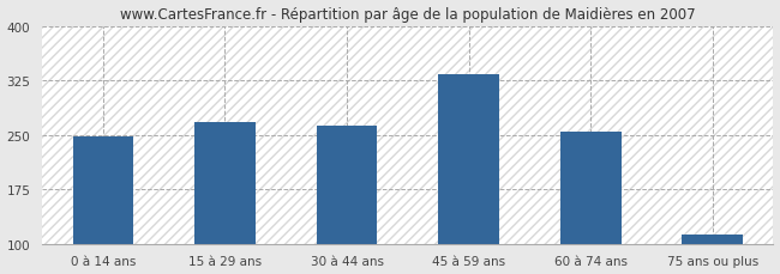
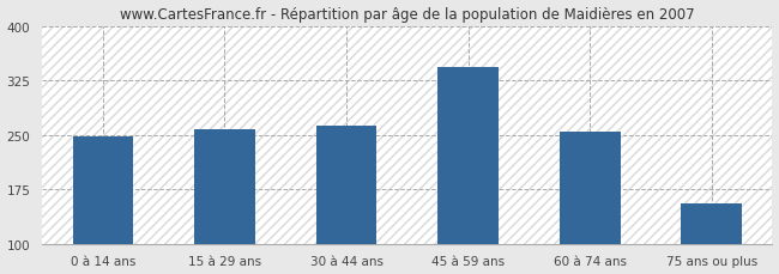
15 à 29 ans: 268 -> 258
45 à 59 ans: 333 -> 344
75 ans ou plus: 112 -> 156
